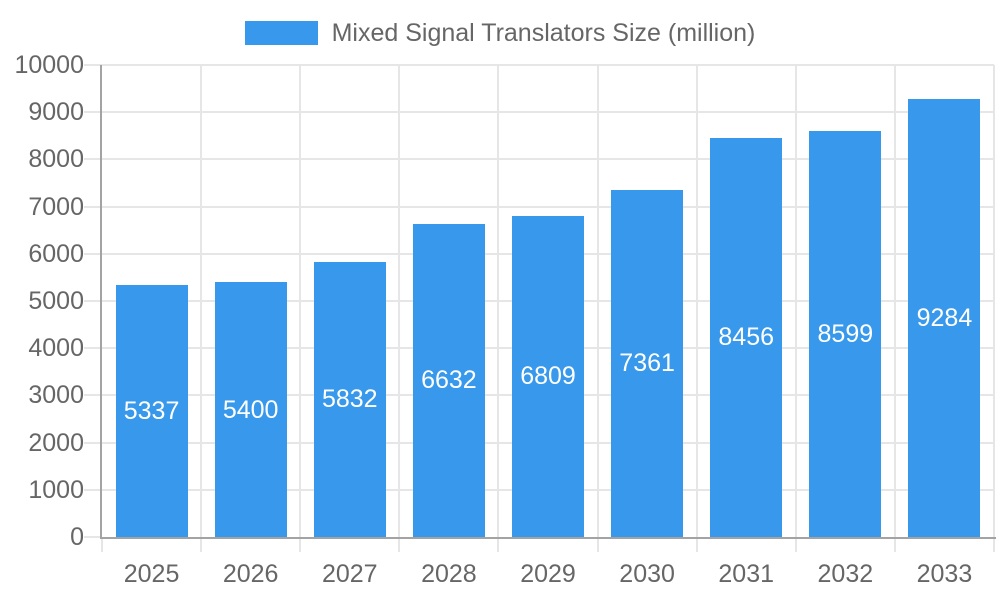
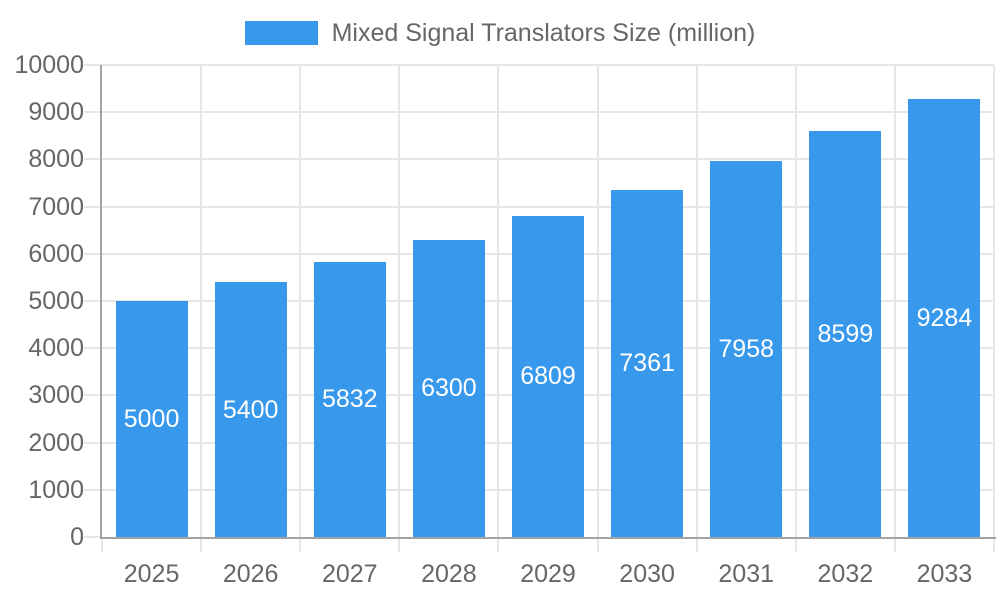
2025: 5337 -> 5000
2028: 6632 -> 6300
2031: 8456 -> 7958
